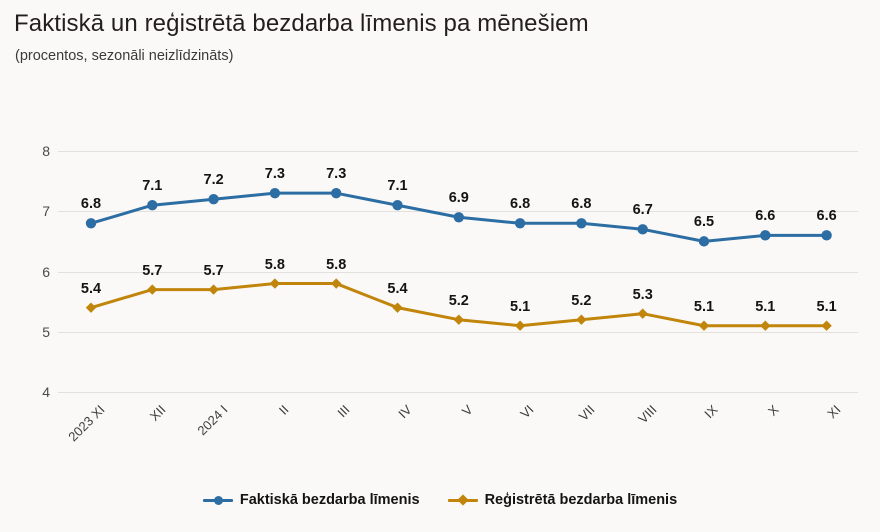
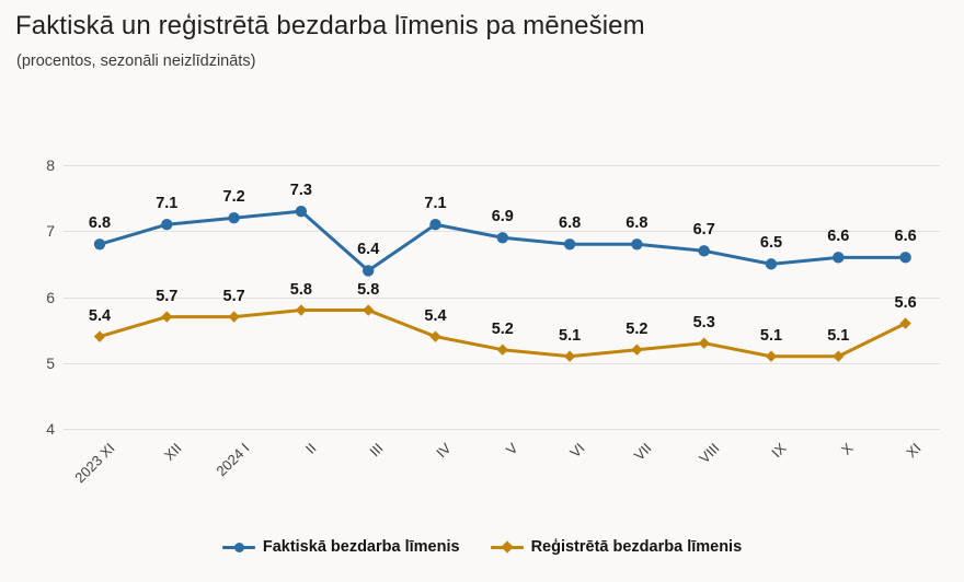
Faktiskā bezdarba līmenis/III: 7.3 -> 6.4
Reģistrētā bezdarba līmenis/XI: 5.1 -> 5.6
